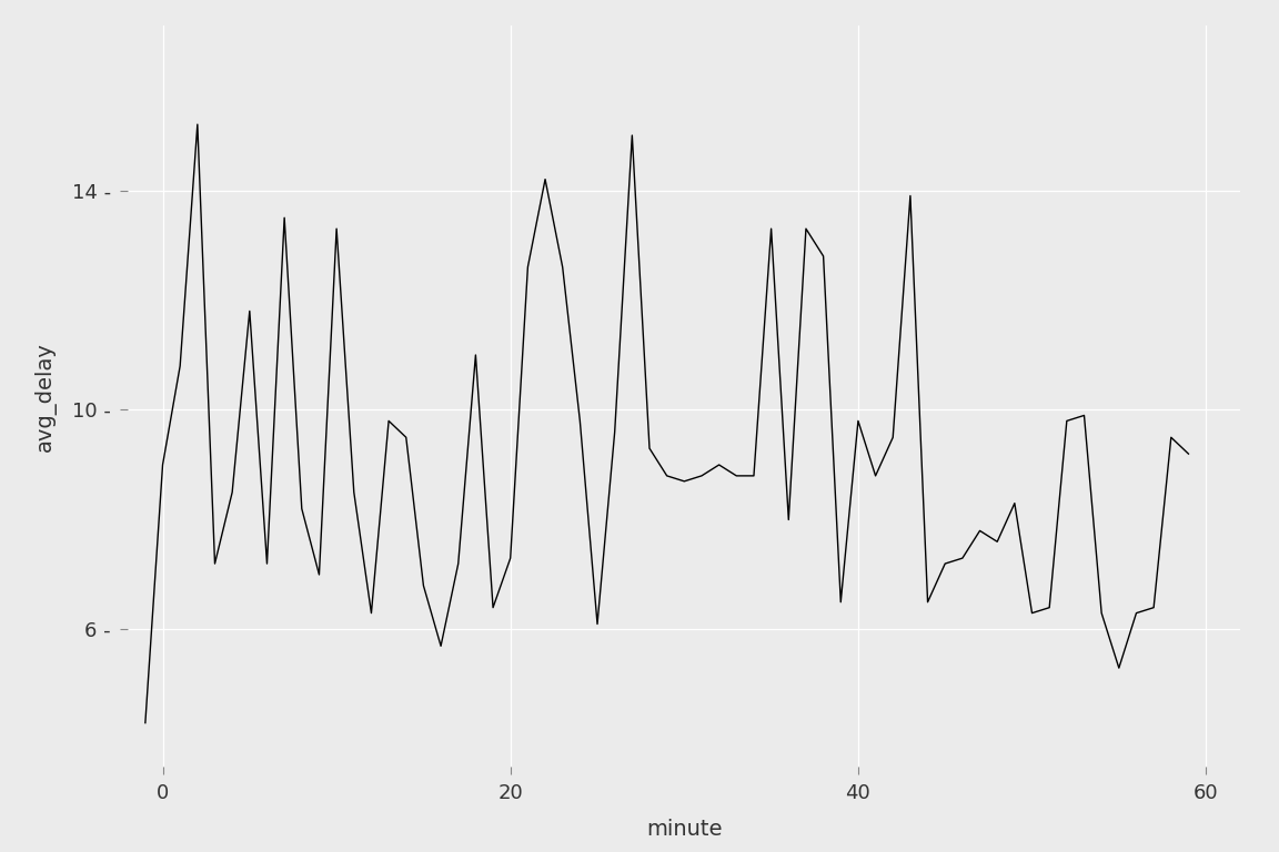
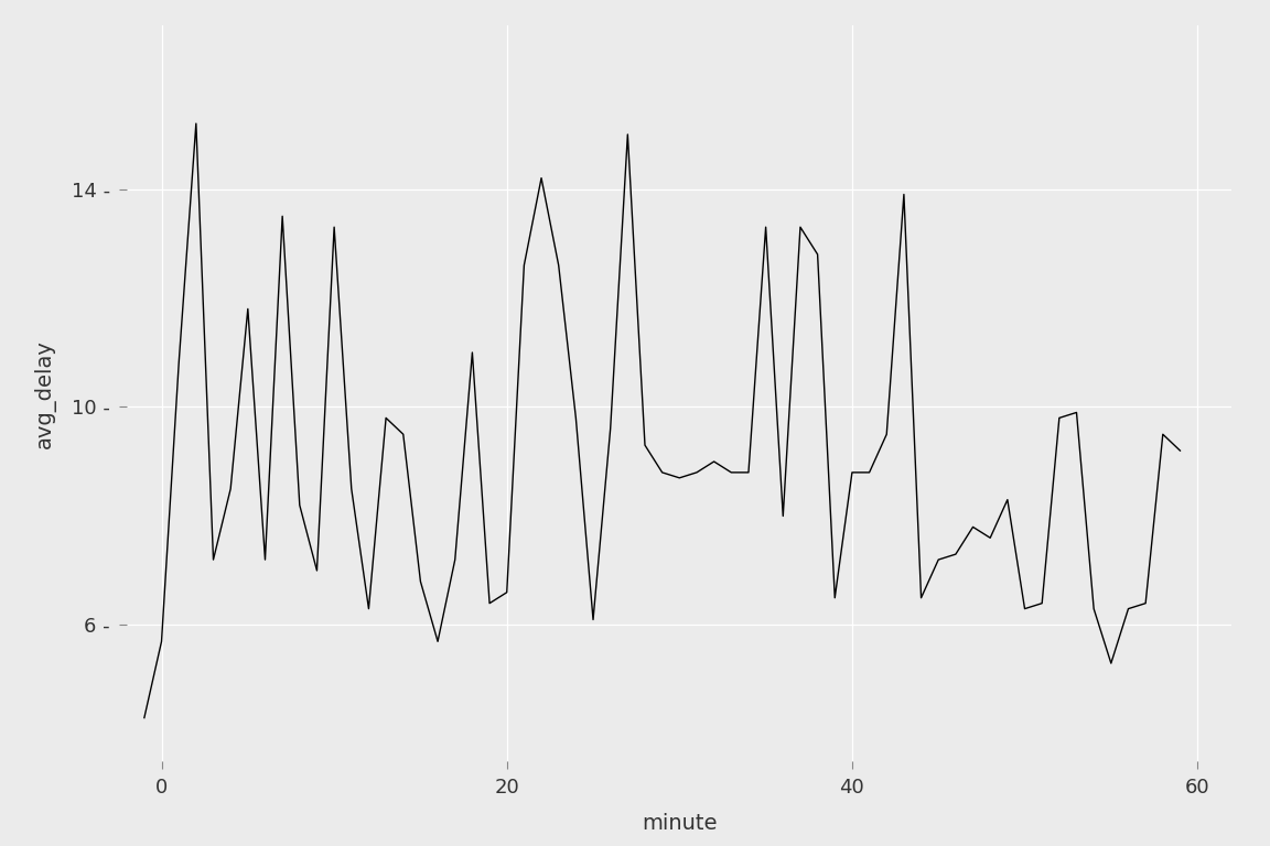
0: 9.0 - -> 5.7 -
20: 7.3 - -> 6.6 -
40: 9.8 - -> 8.8 -
